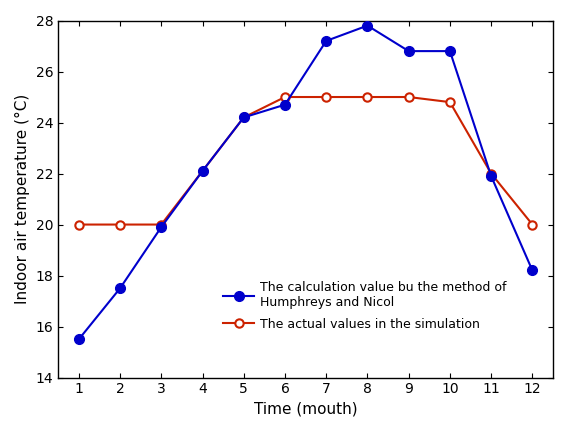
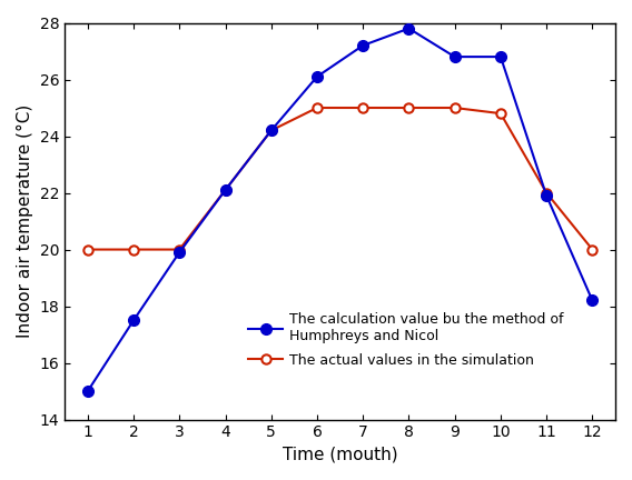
The calculation value bu the method of Humphreys and Nicol/1: 15.5 -> 15.0
The calculation value bu the method of Humphreys and Nicol/6: 24.7 -> 26.1
